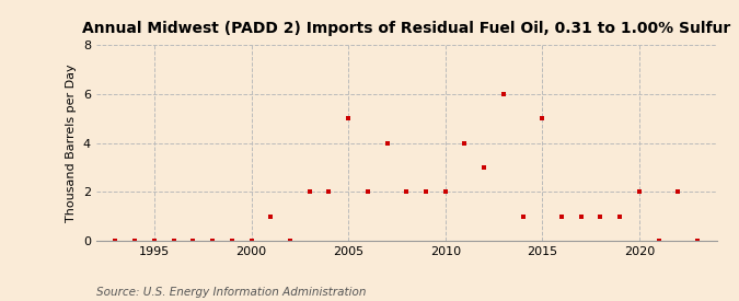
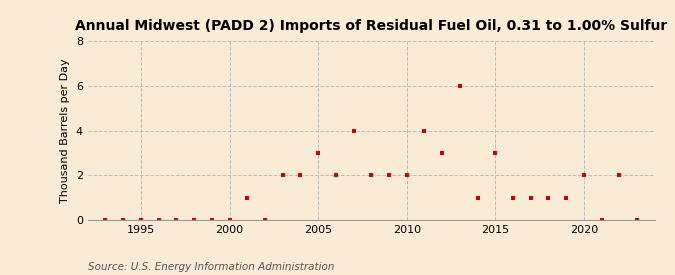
2005: 5 -> 3
2015: 5 -> 3
